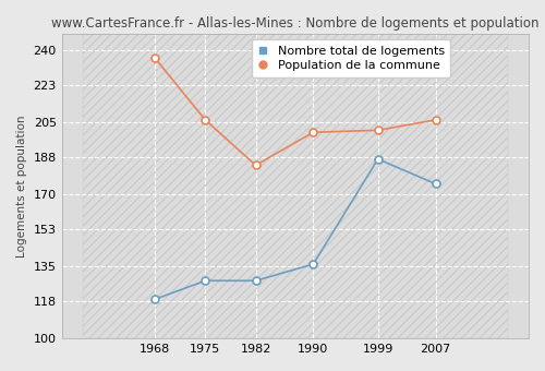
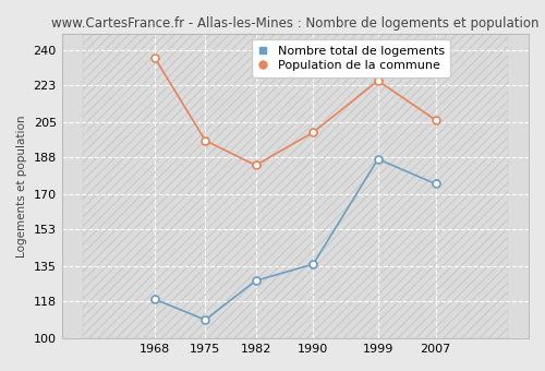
Nombre total de logements/1975: 128 -> 109
Population de la commune/1975: 206 -> 196
Population de la commune/1999: 201 -> 225
